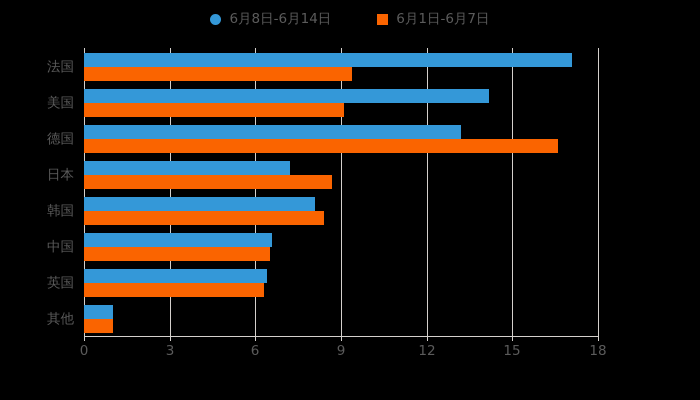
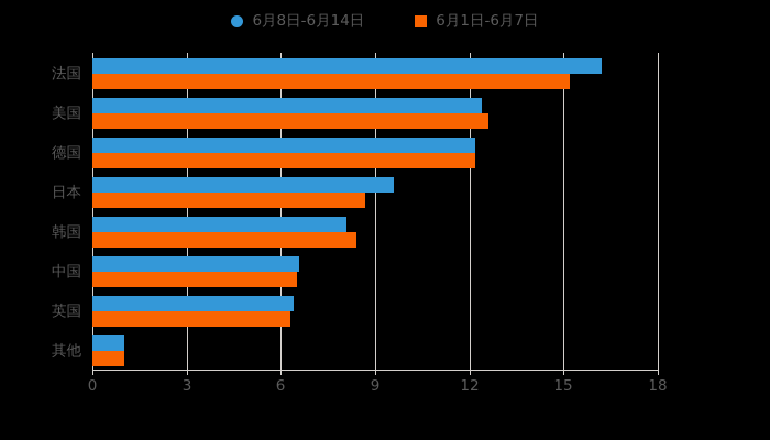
6月8日-6月14日/法国: 17.1 -> 16.2
6月1日-6月7日/法国: 9.4 -> 15.2
6月8日-6月14日/美国: 14.2 -> 12.4
6月1日-6月7日/美国: 9.1 -> 12.6
6月8日-6月14日/德国: 13.2 -> 12.2
6月1日-6月7日/德国: 16.6 -> 12.2
6月8日-6月14日/日本: 7.2 -> 9.6
